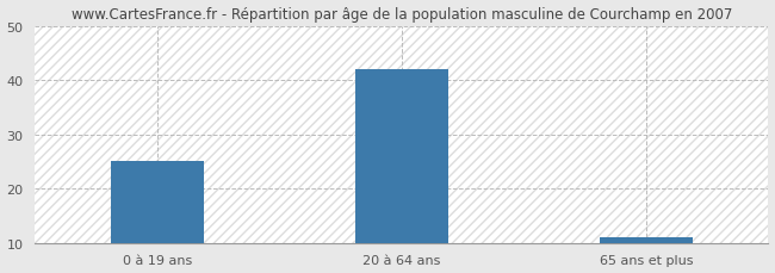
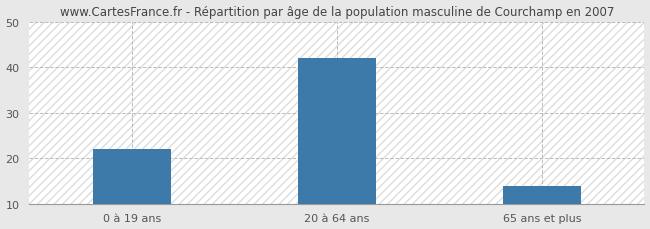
0 à 19 ans: 25 -> 22
65 ans et plus: 11 -> 14
